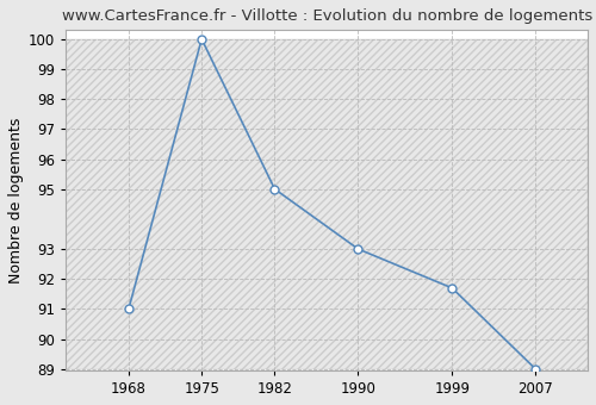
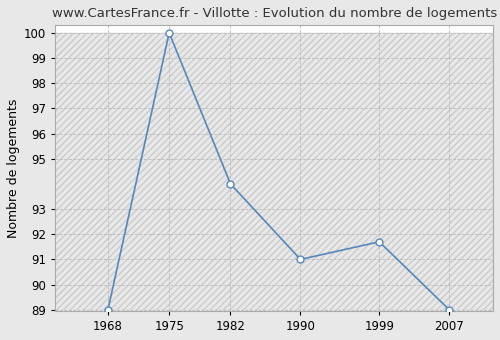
1968: 91.0 -> 89.0
1982: 95.0 -> 94.0
1990: 93.0 -> 91.0
